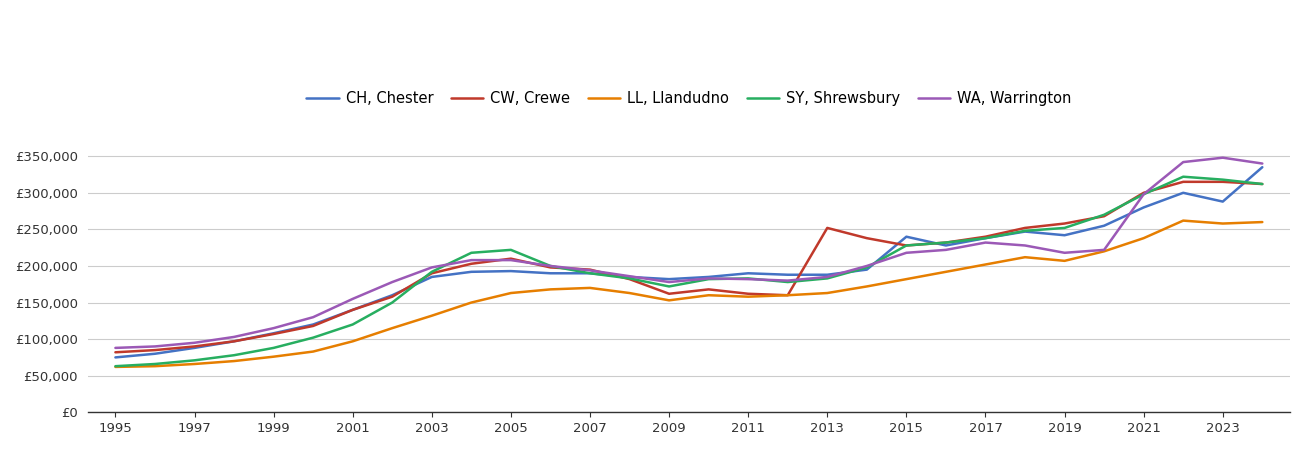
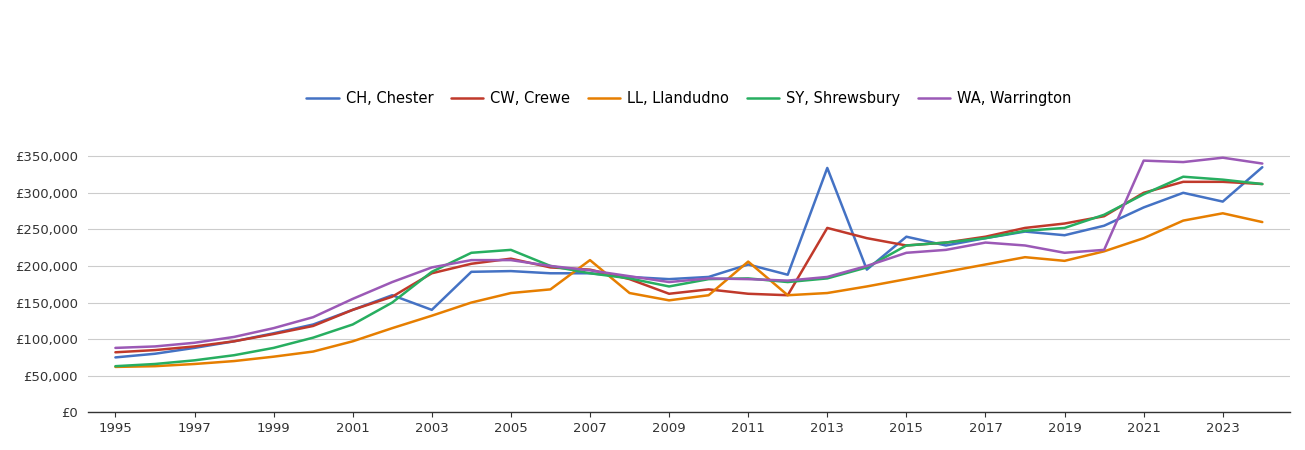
CH, Chester/2003: £185,000 -> £140,000
LL, Llandudno/2007: £170,000 -> £208,000
CH, Chester/2011: £190,000 -> £202,000
LL, Llandudno/2011: £158,000 -> £206,000
CH, Chester/2013: £188,000 -> £334,000
WA, Warrington/2021: £298,000 -> £344,000
LL, Llandudno/2023: £258,000 -> £272,000
